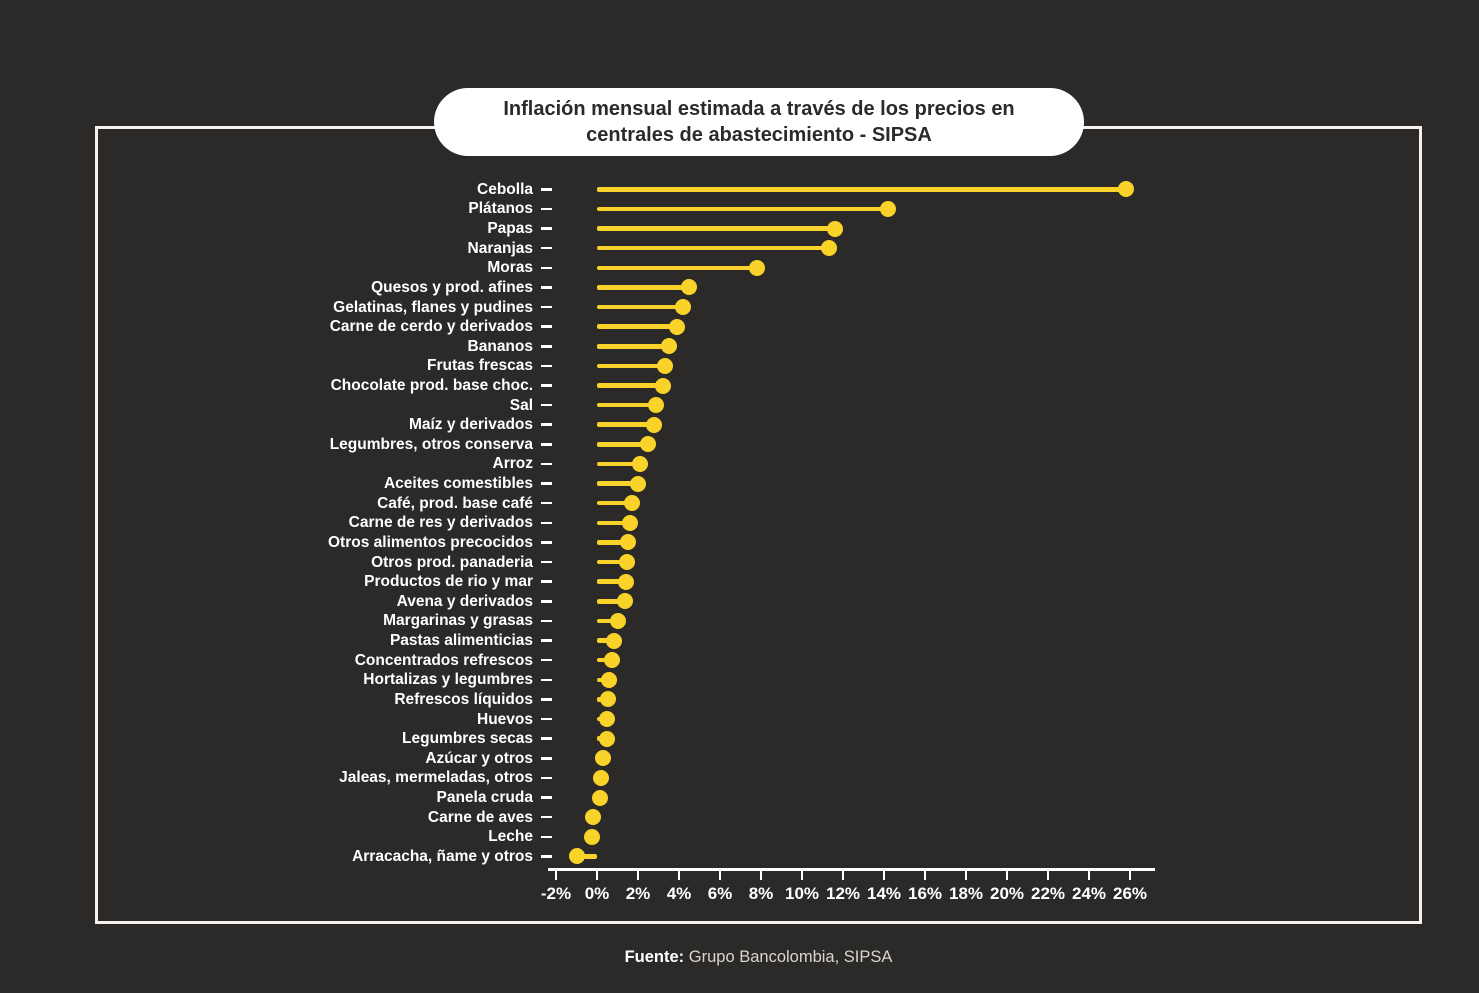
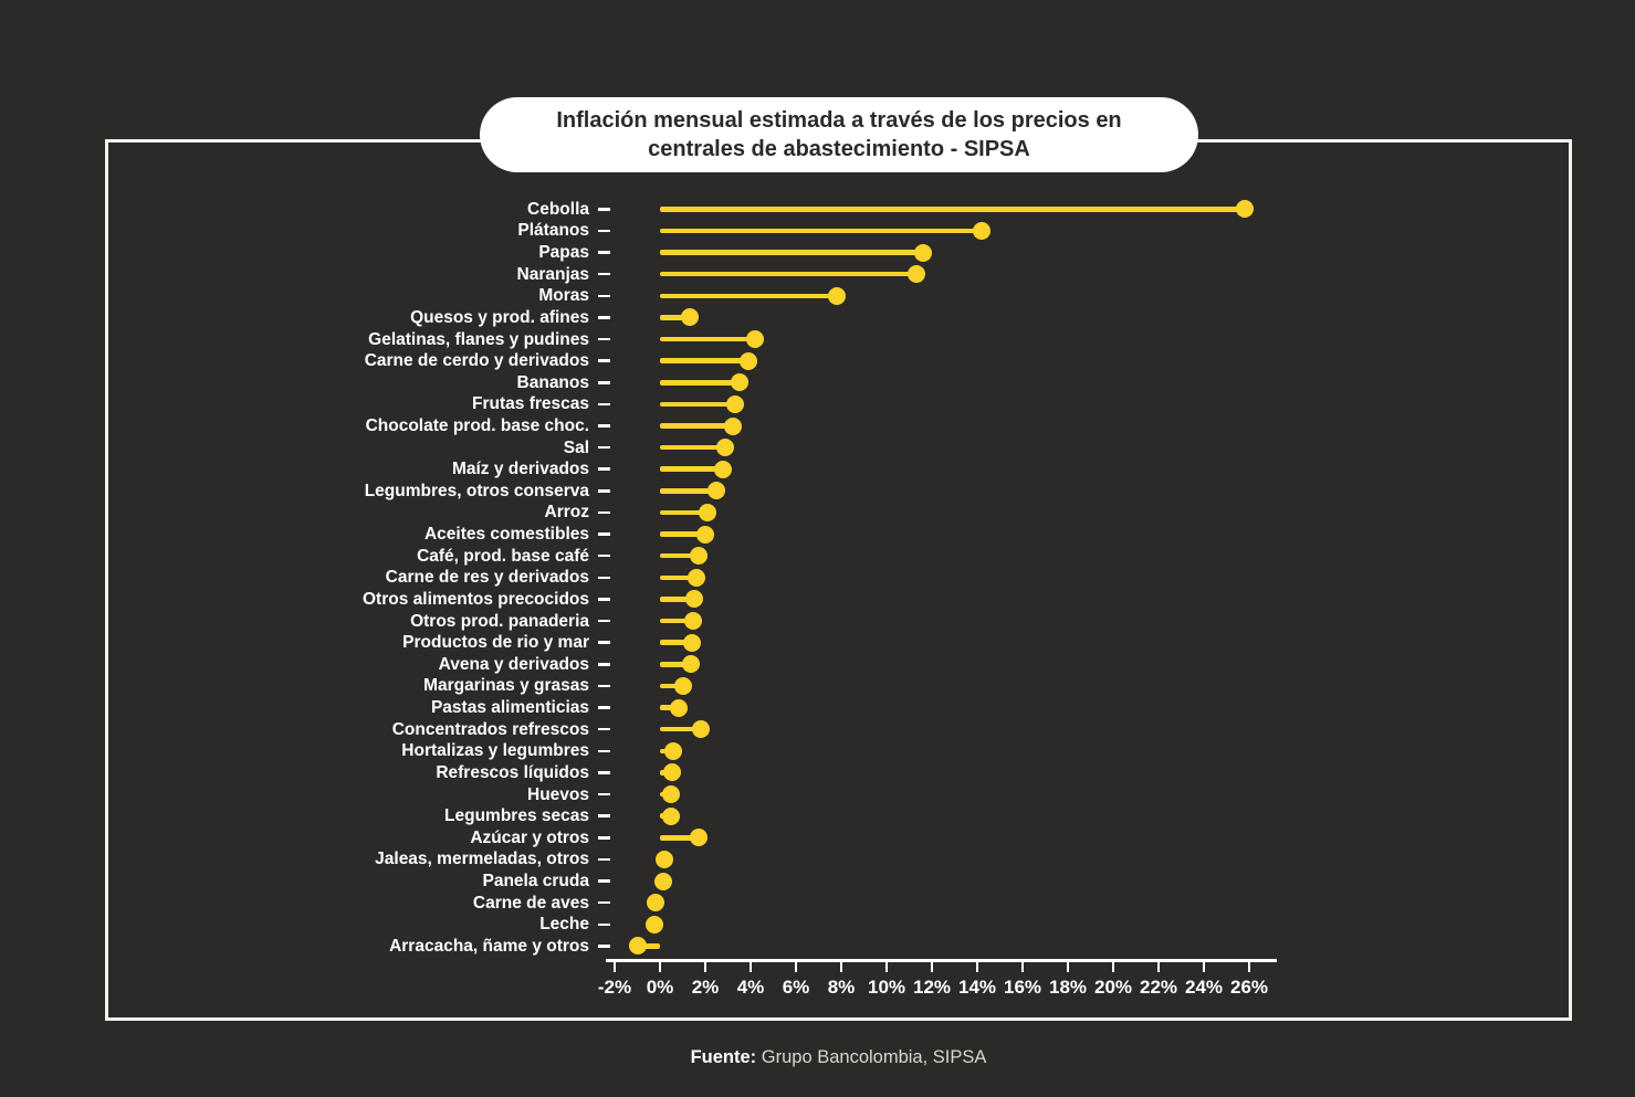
Quesos y prod. afines: 4.5% -> 1.3%
Concentrados refrescos: 0.8% -> 1.8%
Azúcar y otros: 0.3% -> 1.7%
